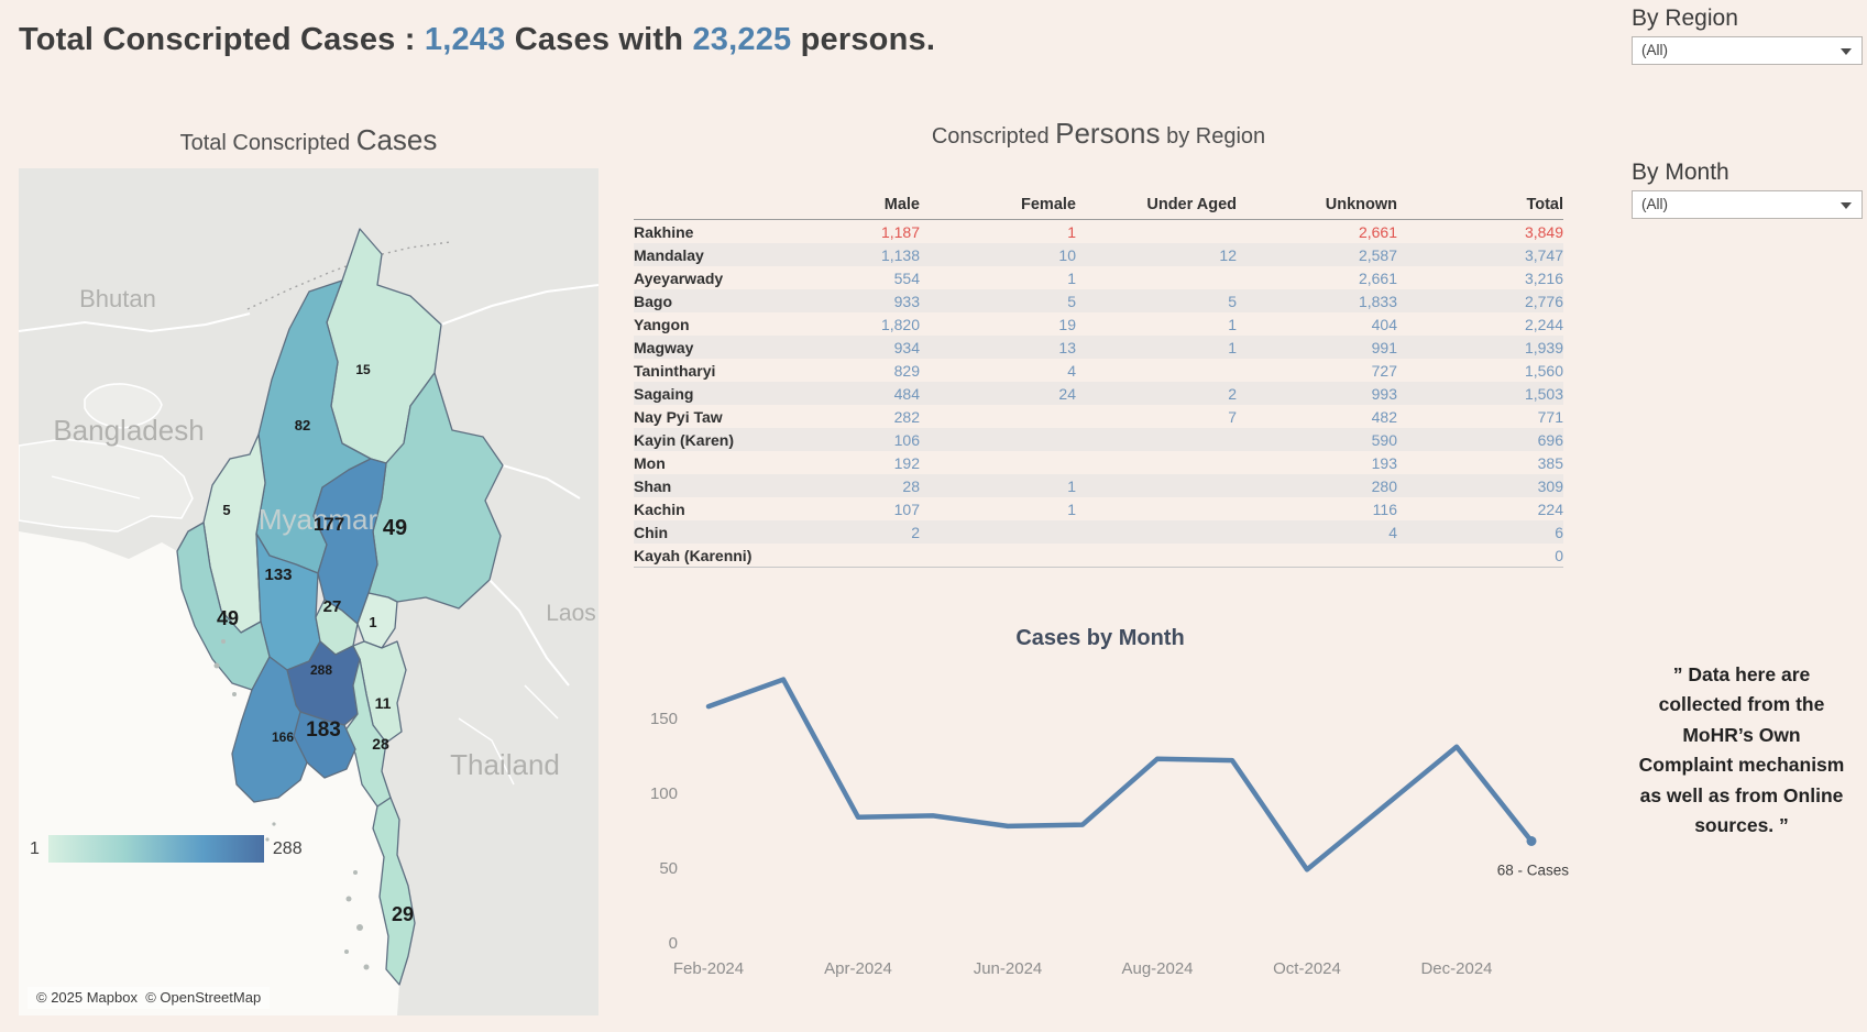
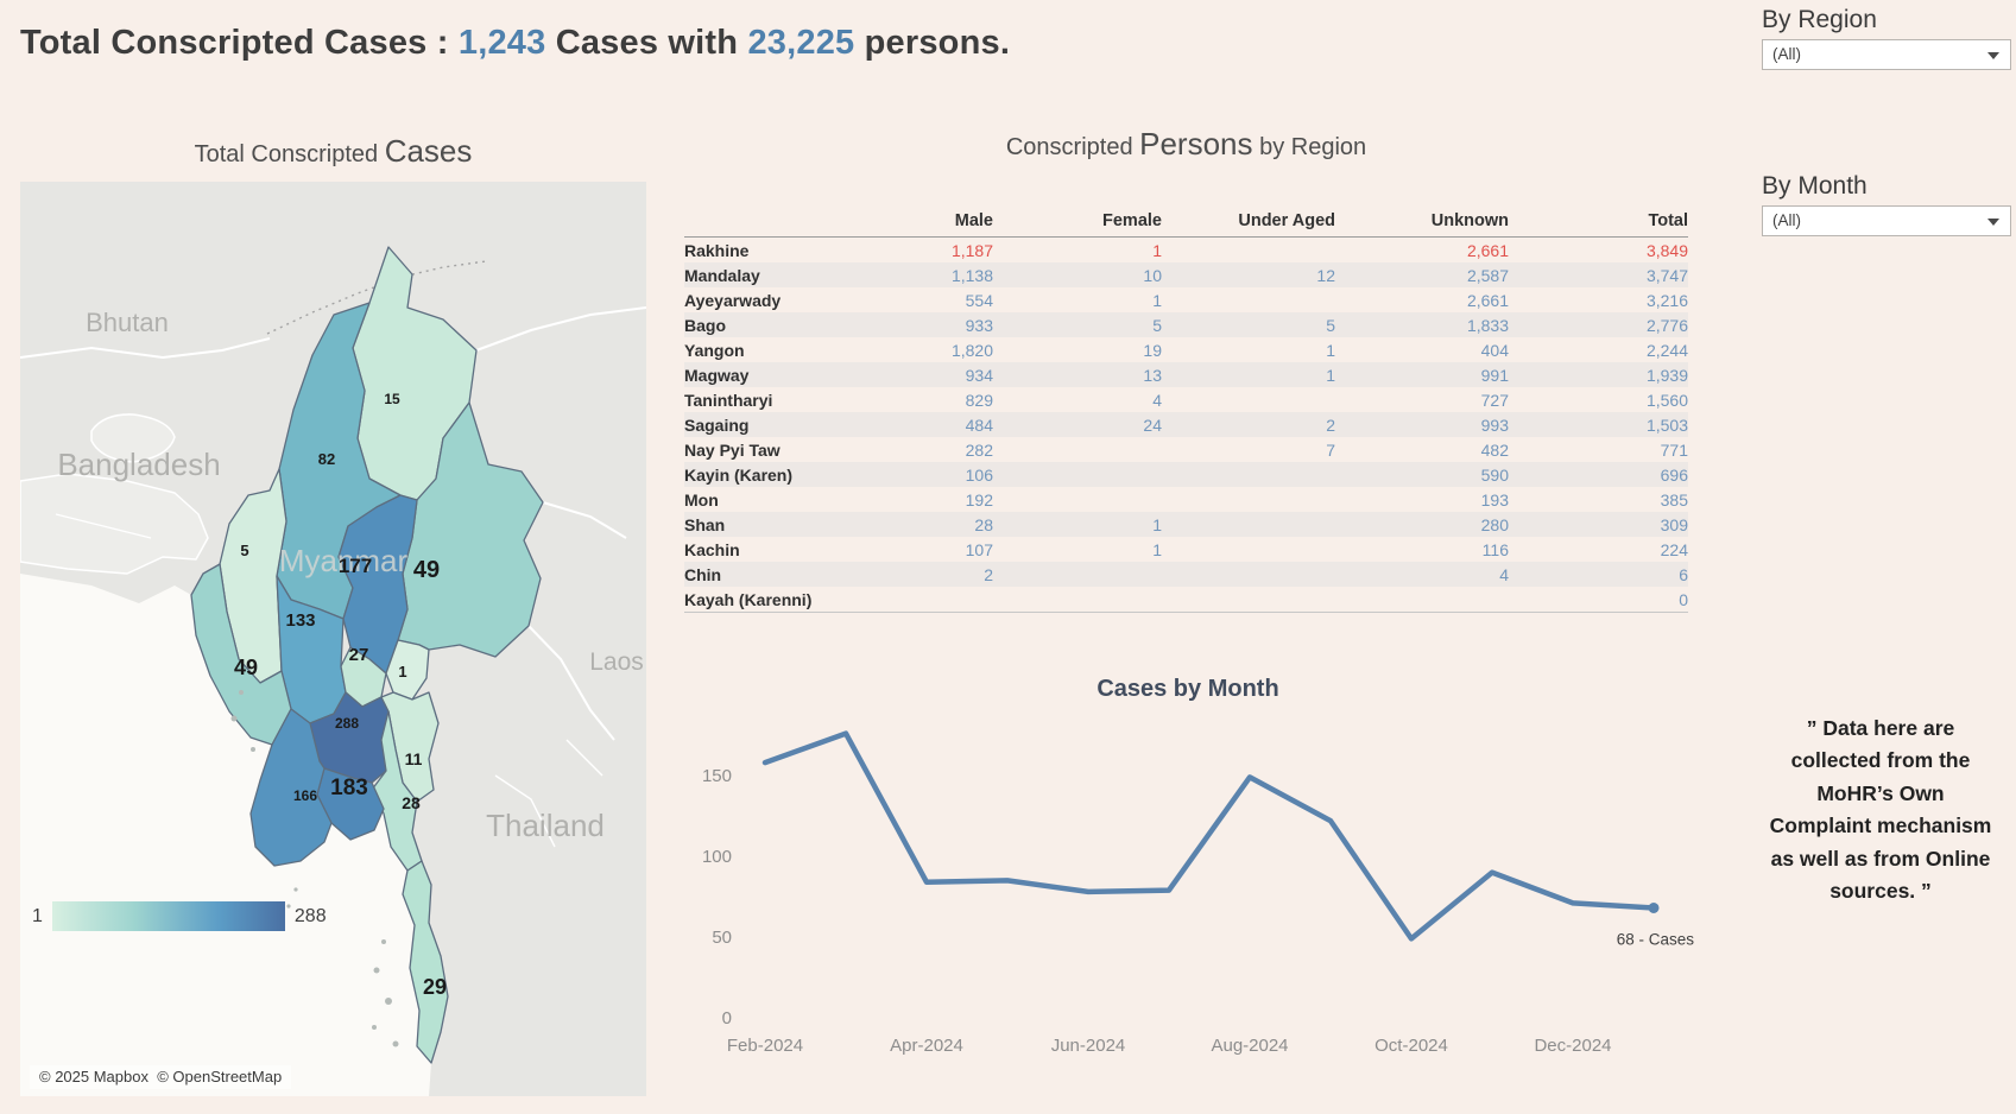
Aug-2024: 123 -> 149
Dec-2024: 131 -> 71
